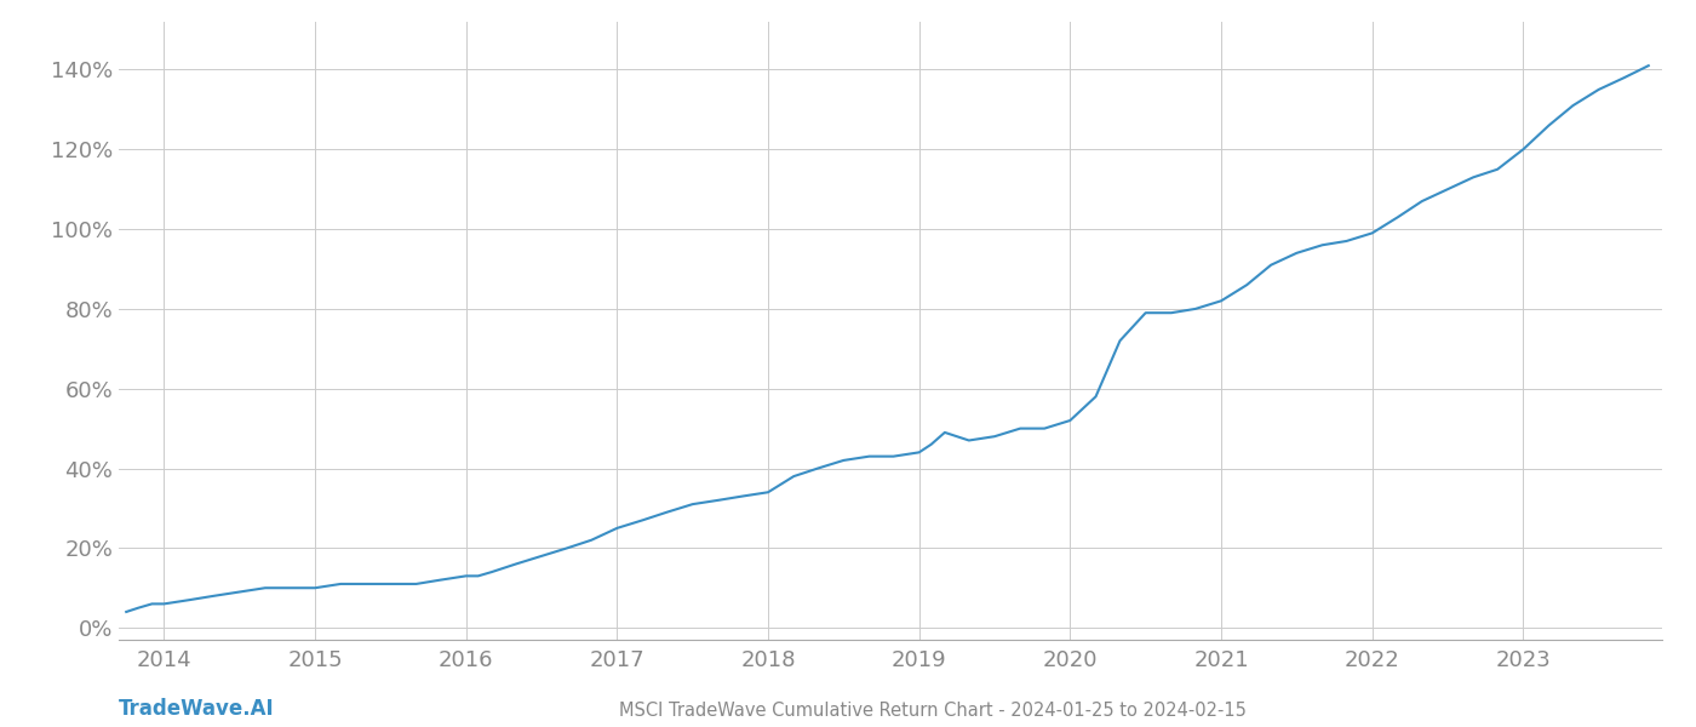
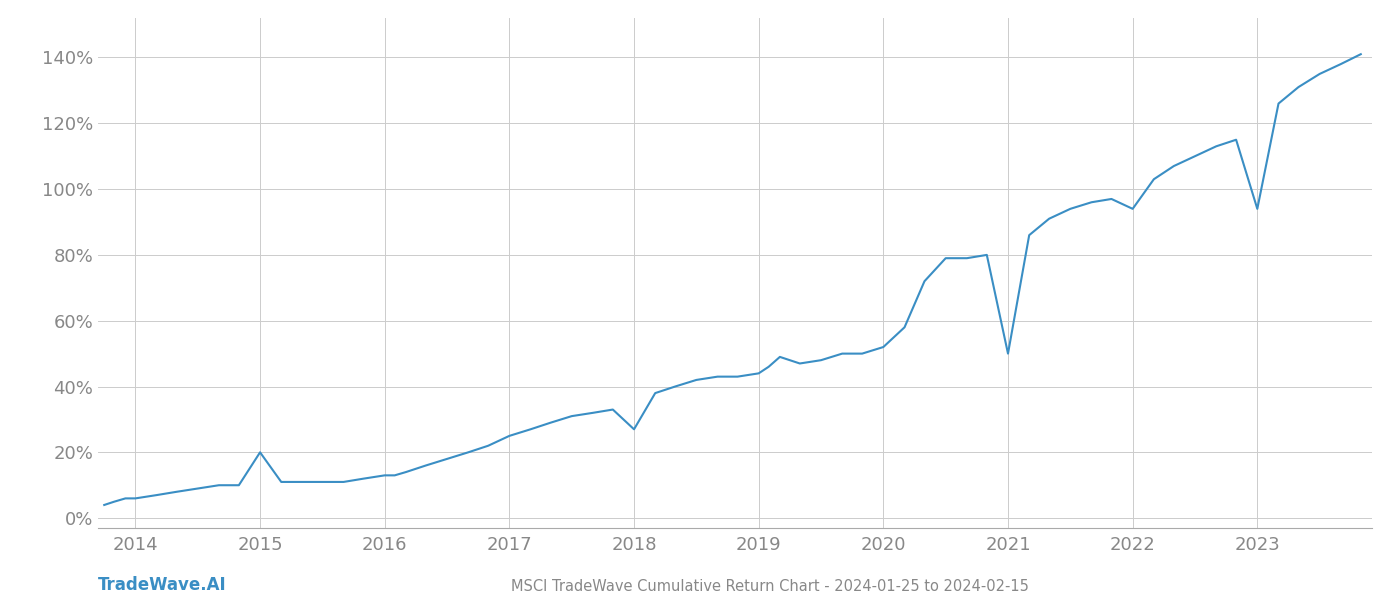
2015: 10% -> 20%
2018: 34% -> 27%
2021: 82% -> 50%
2022: 99% -> 94%
2023: 120% -> 94%
